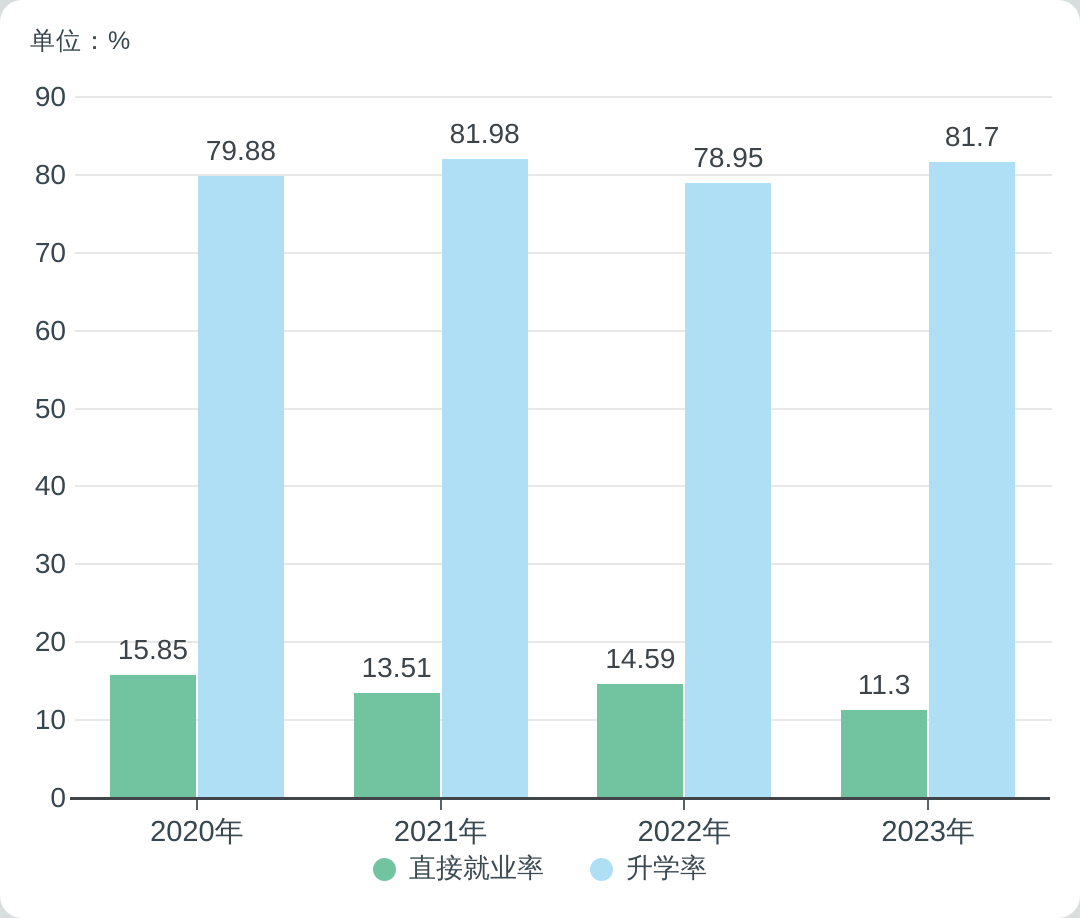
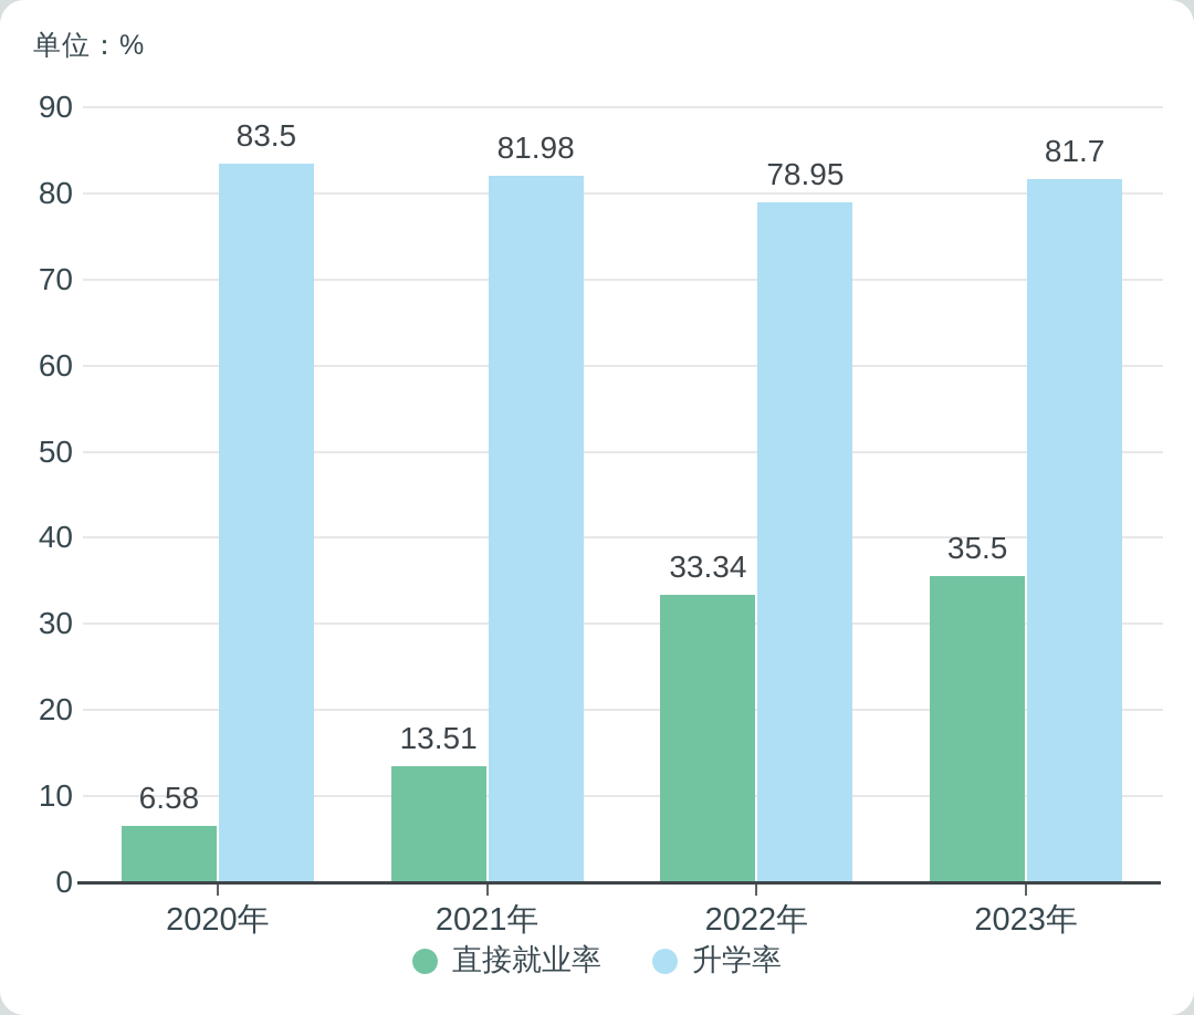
直接就业率/2020年: 15.85 -> 6.58
升学率/2020年: 79.88 -> 83.5
直接就业率/2022年: 14.59 -> 33.34
直接就业率/2023年: 11.3 -> 35.5
